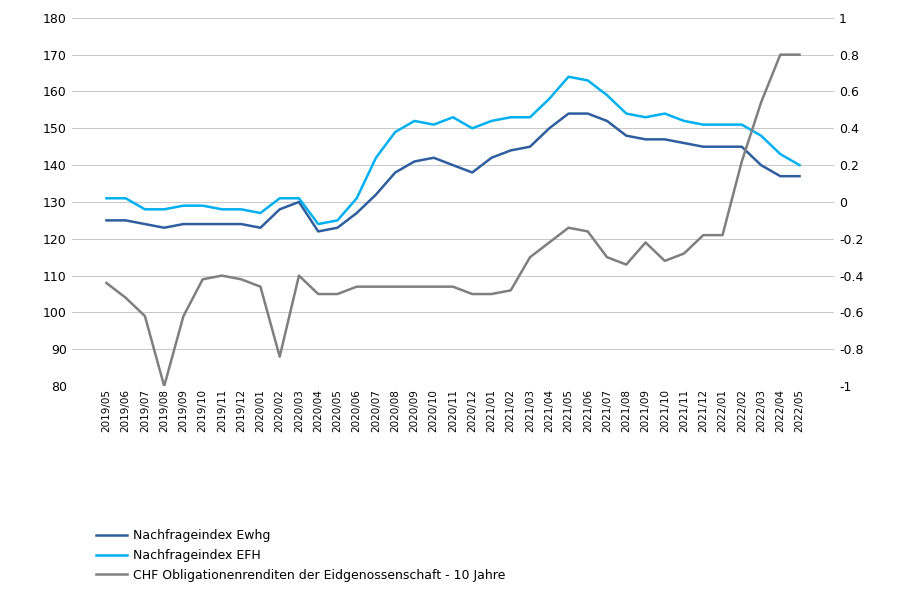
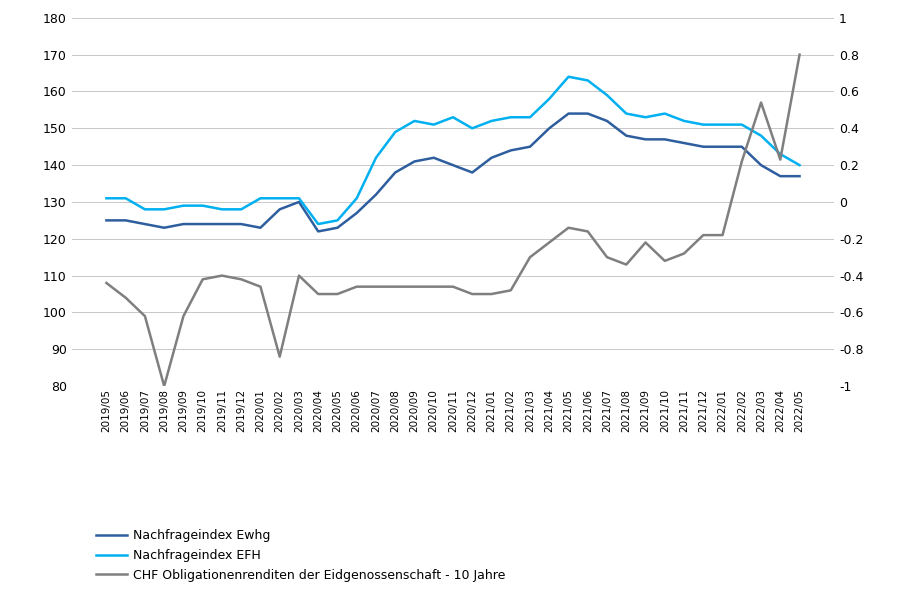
Nachfrageindex EFH/2020/01: 127 -> 131
CHF Obligationenrenditen der Eidgenossenschaft - 10 Jahre/2022/04: 0.80 -> 0.23
